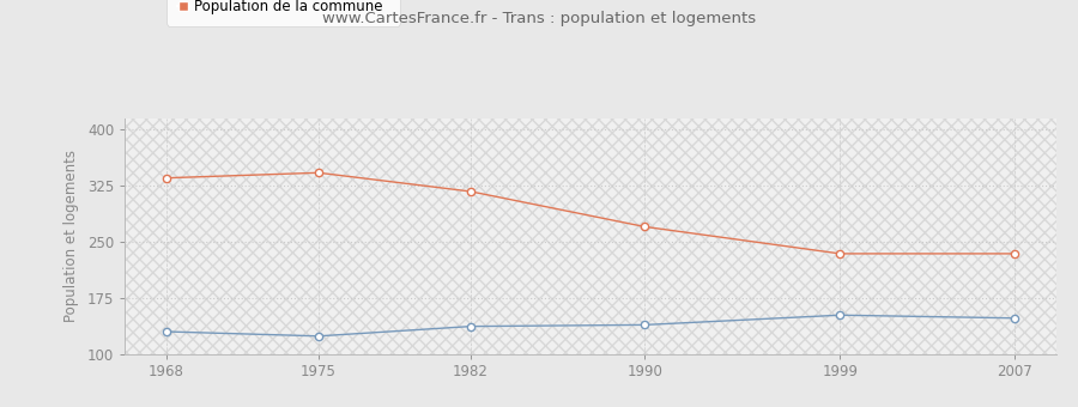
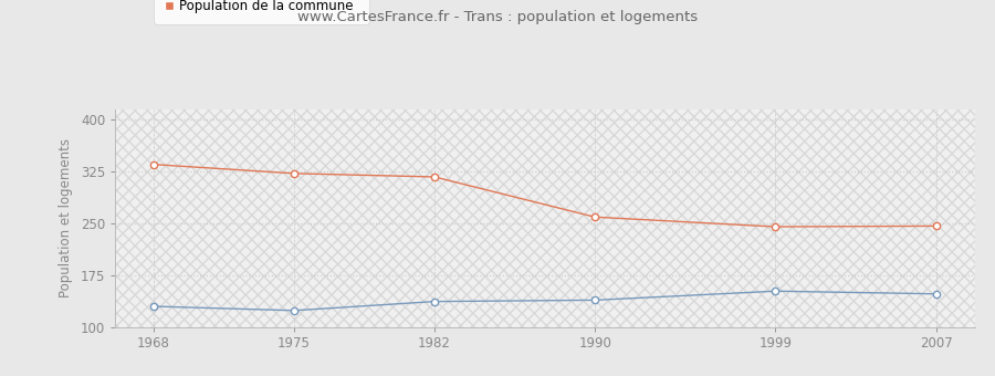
Population de la commune/1975: 342 -> 322
Population de la commune/1990: 270 -> 259
Population de la commune/1999: 234 -> 245
Population de la commune/2007: 234 -> 246
